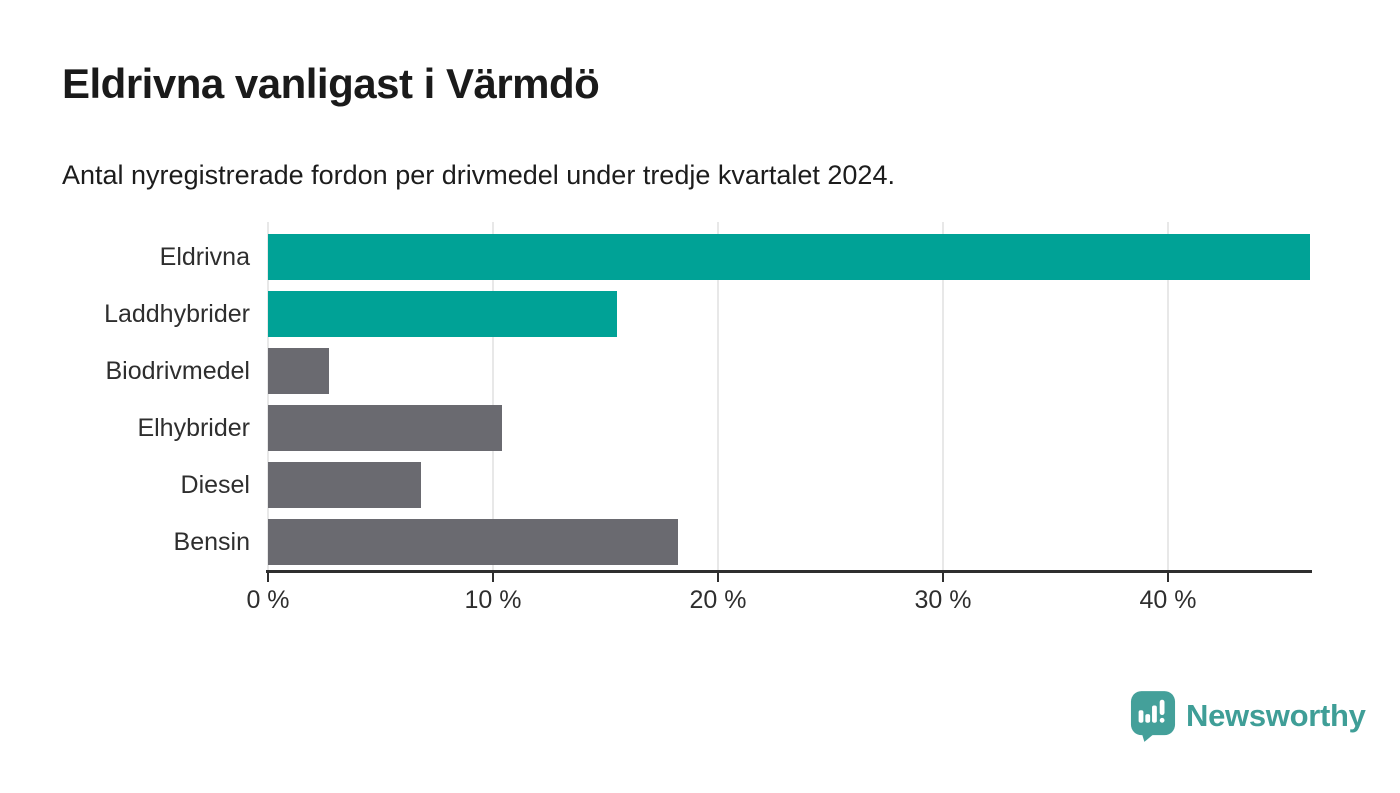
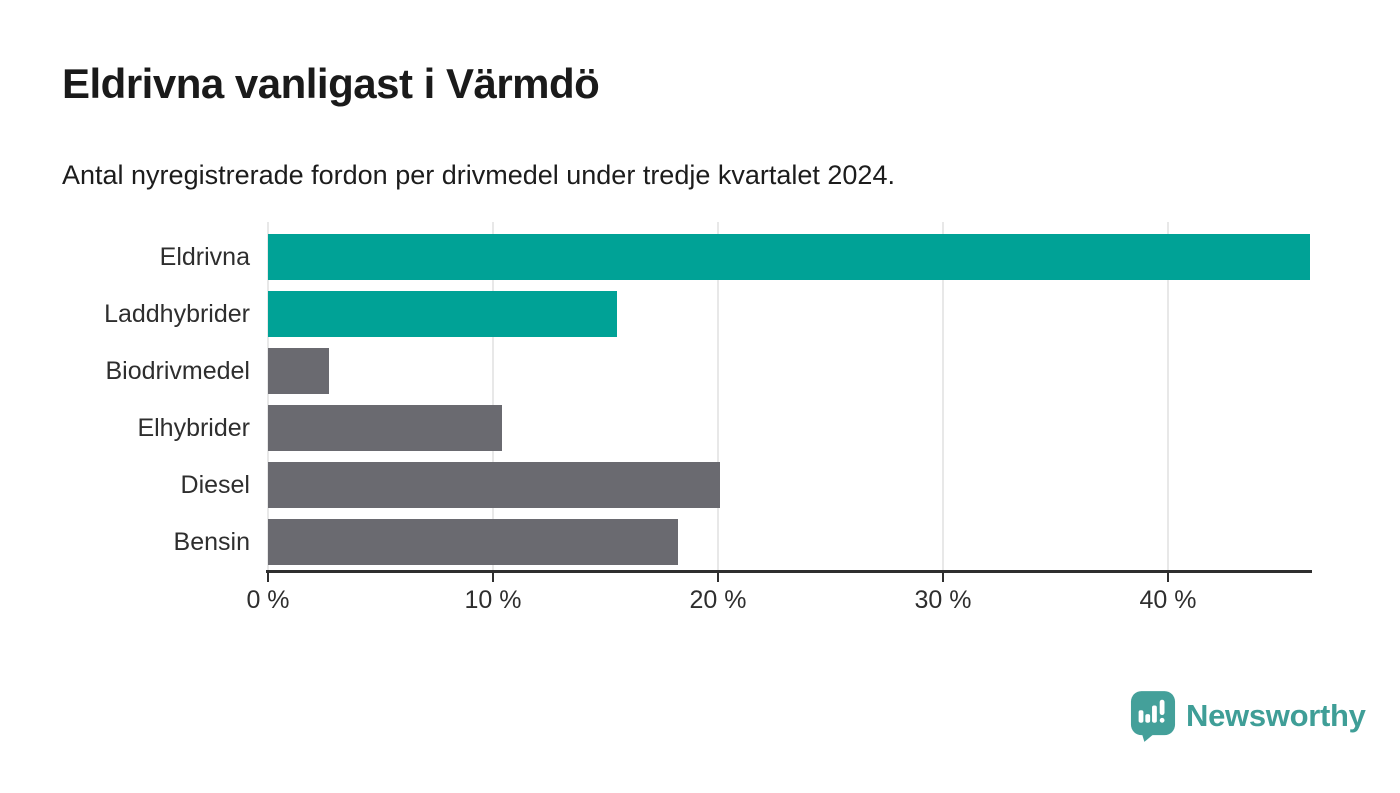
Diesel: 6.8% -> 20.1%
